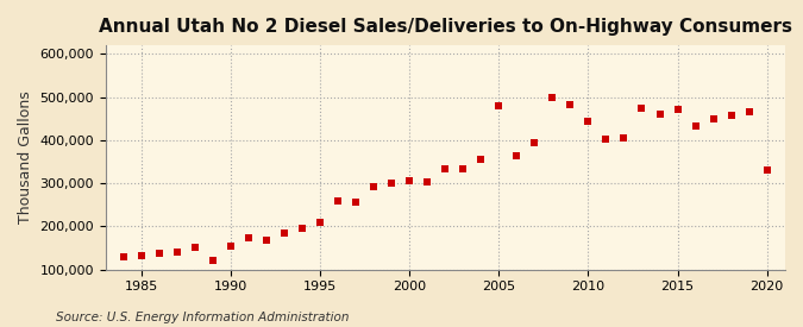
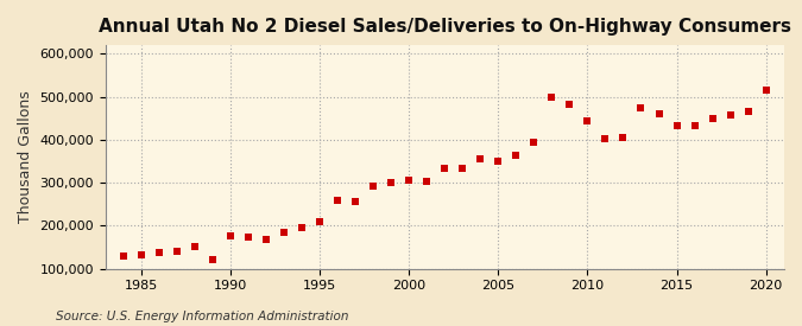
1990: 155,000 -> 175,000
2005: 480,000 -> 349,000
2015: 470,000 -> 432,000
2020: 330,000 -> 516,000
